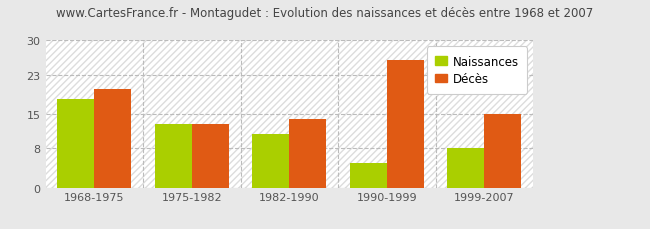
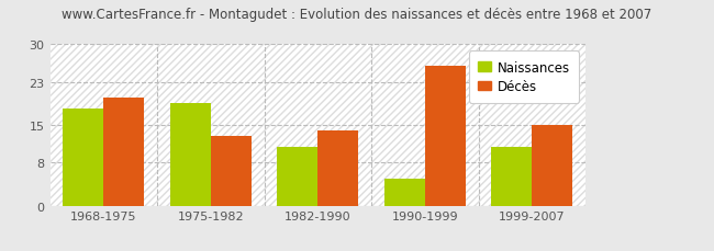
Naissances/1975-1982: 13 -> 19
Naissances/1999-2007: 8 -> 11
